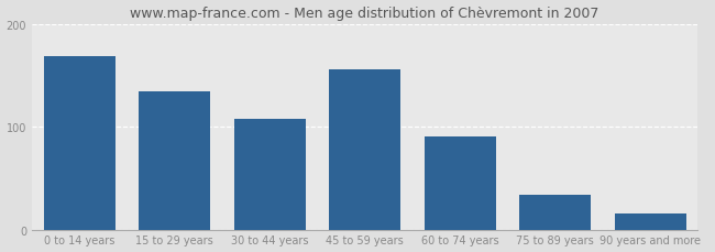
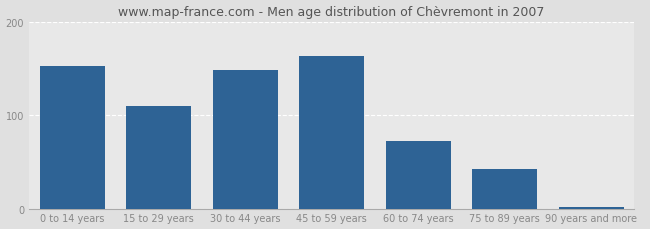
0 to 14 years: 168 -> 152
15 to 29 years: 134 -> 110
30 to 44 years: 108 -> 148
45 to 59 years: 156 -> 163
60 to 74 years: 90 -> 72
75 to 89 years: 34 -> 42
90 years and more: 16 -> 2
